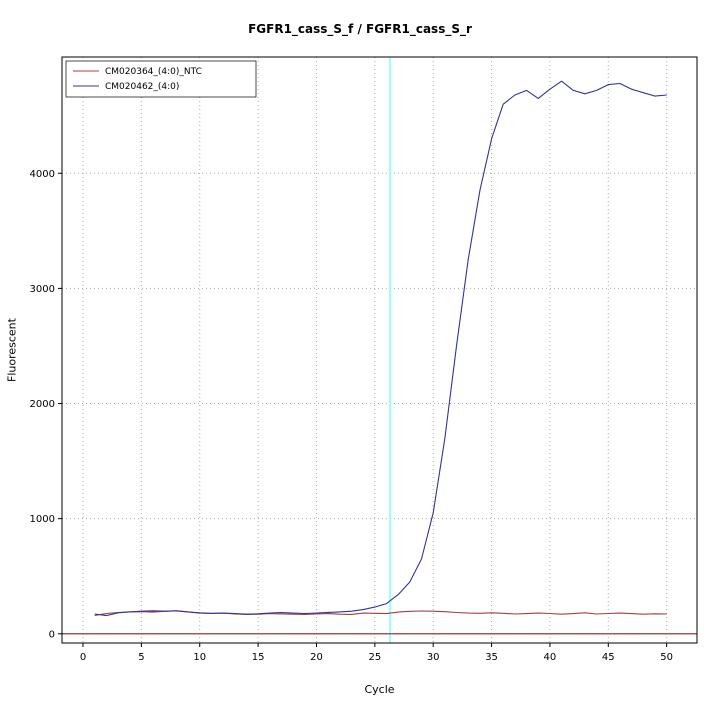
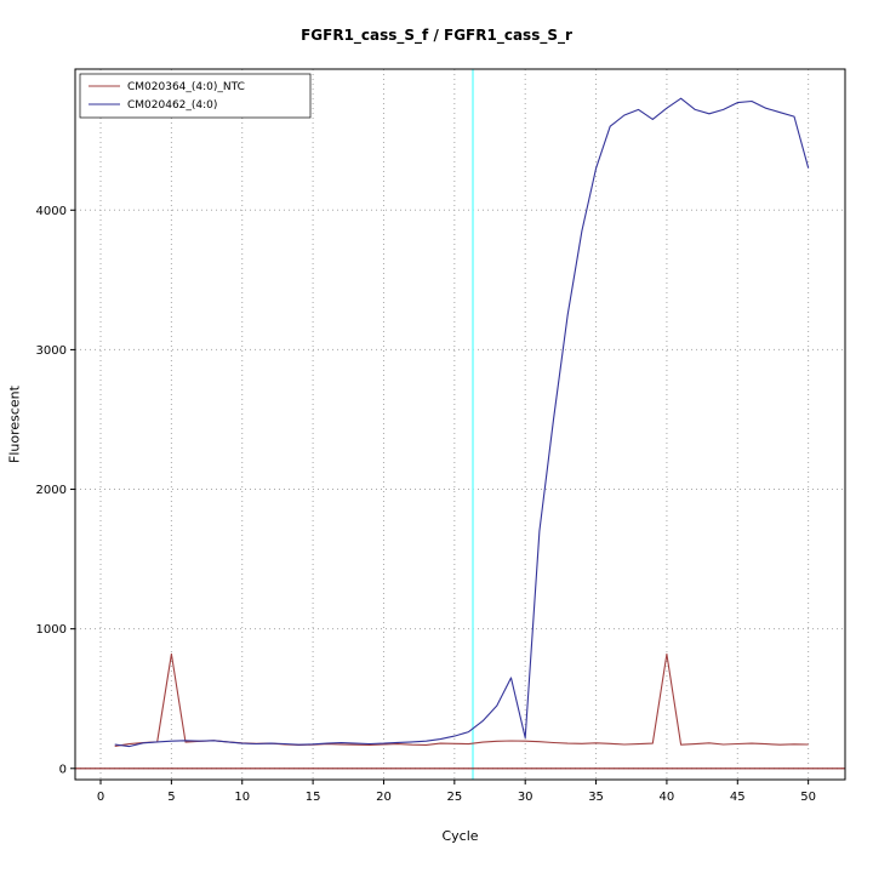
CM020364_(4:0)_NTC/5: 190 -> 820
CM020462_(4:0)/30: 1050 -> 220
CM020364_(4:0)_NTC/40: 180 -> 820
CM020462_(4:0)/50: 4680 -> 4300
